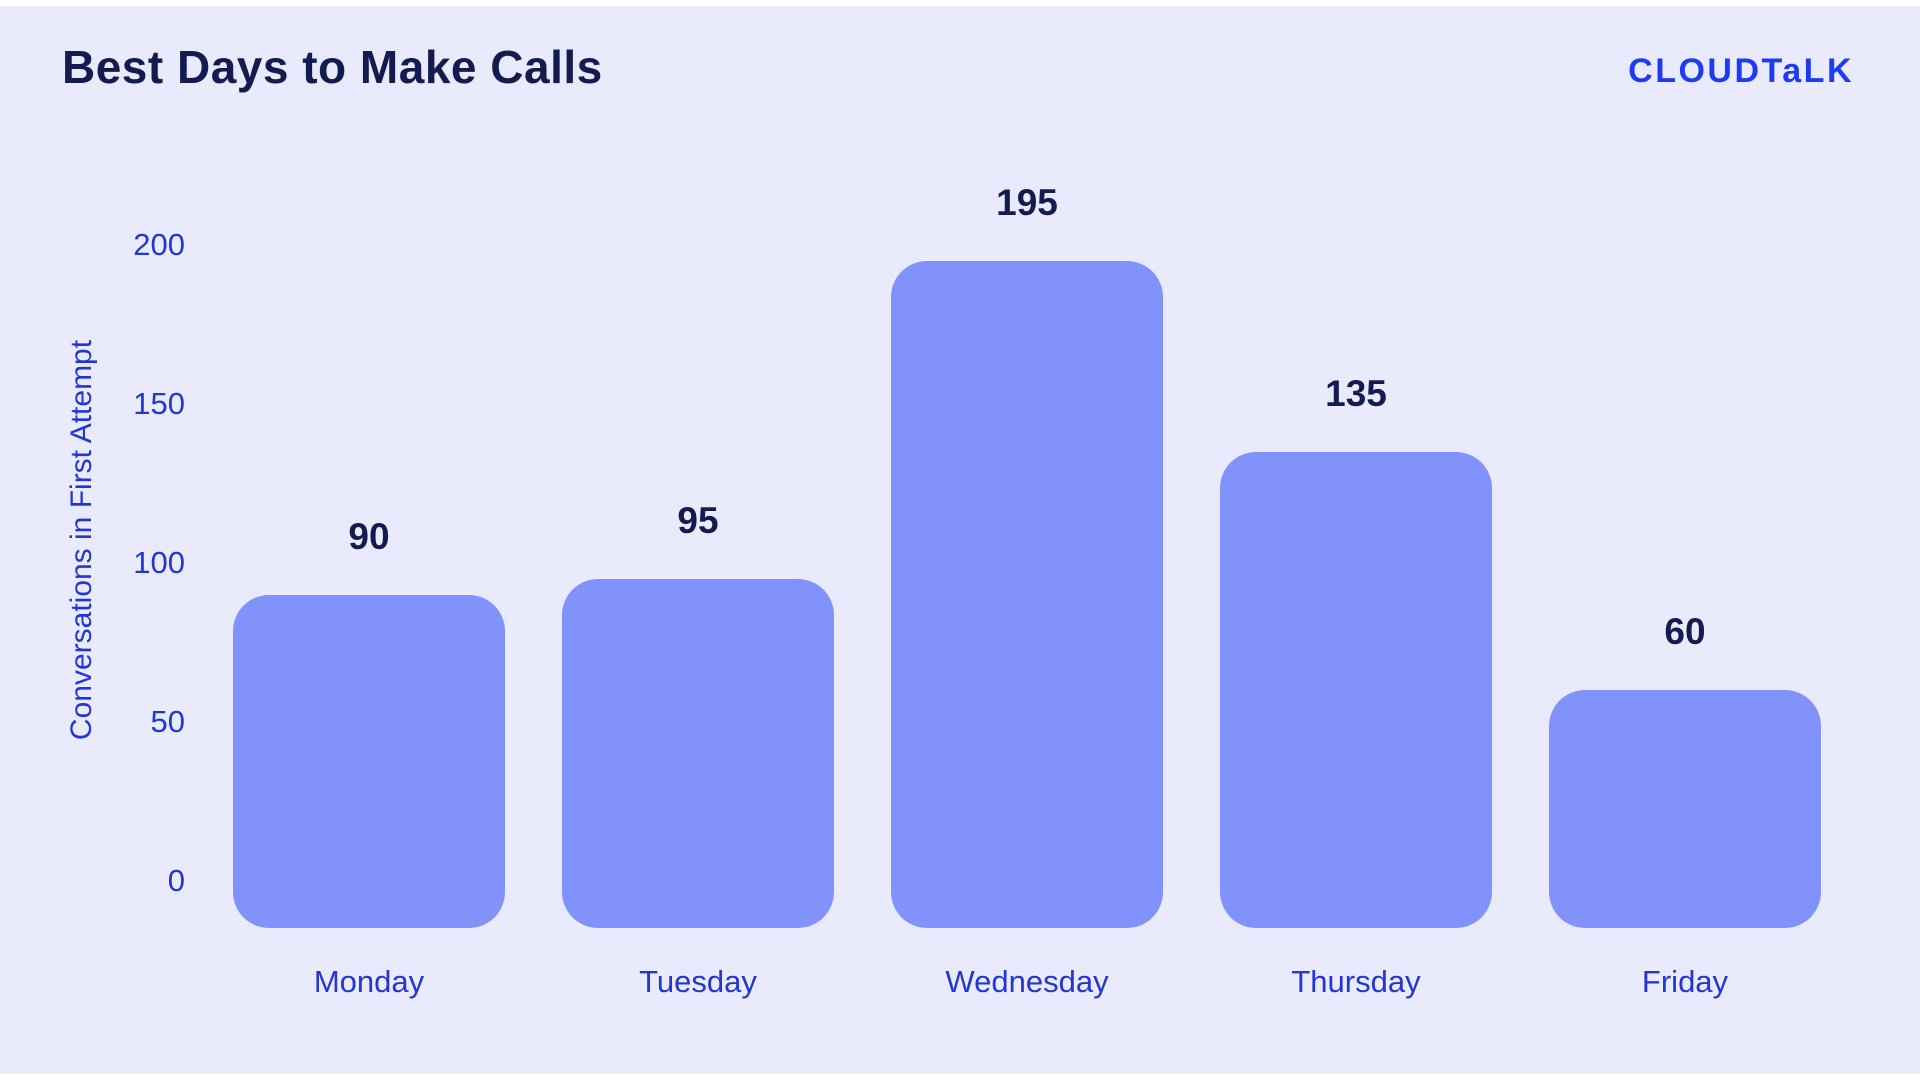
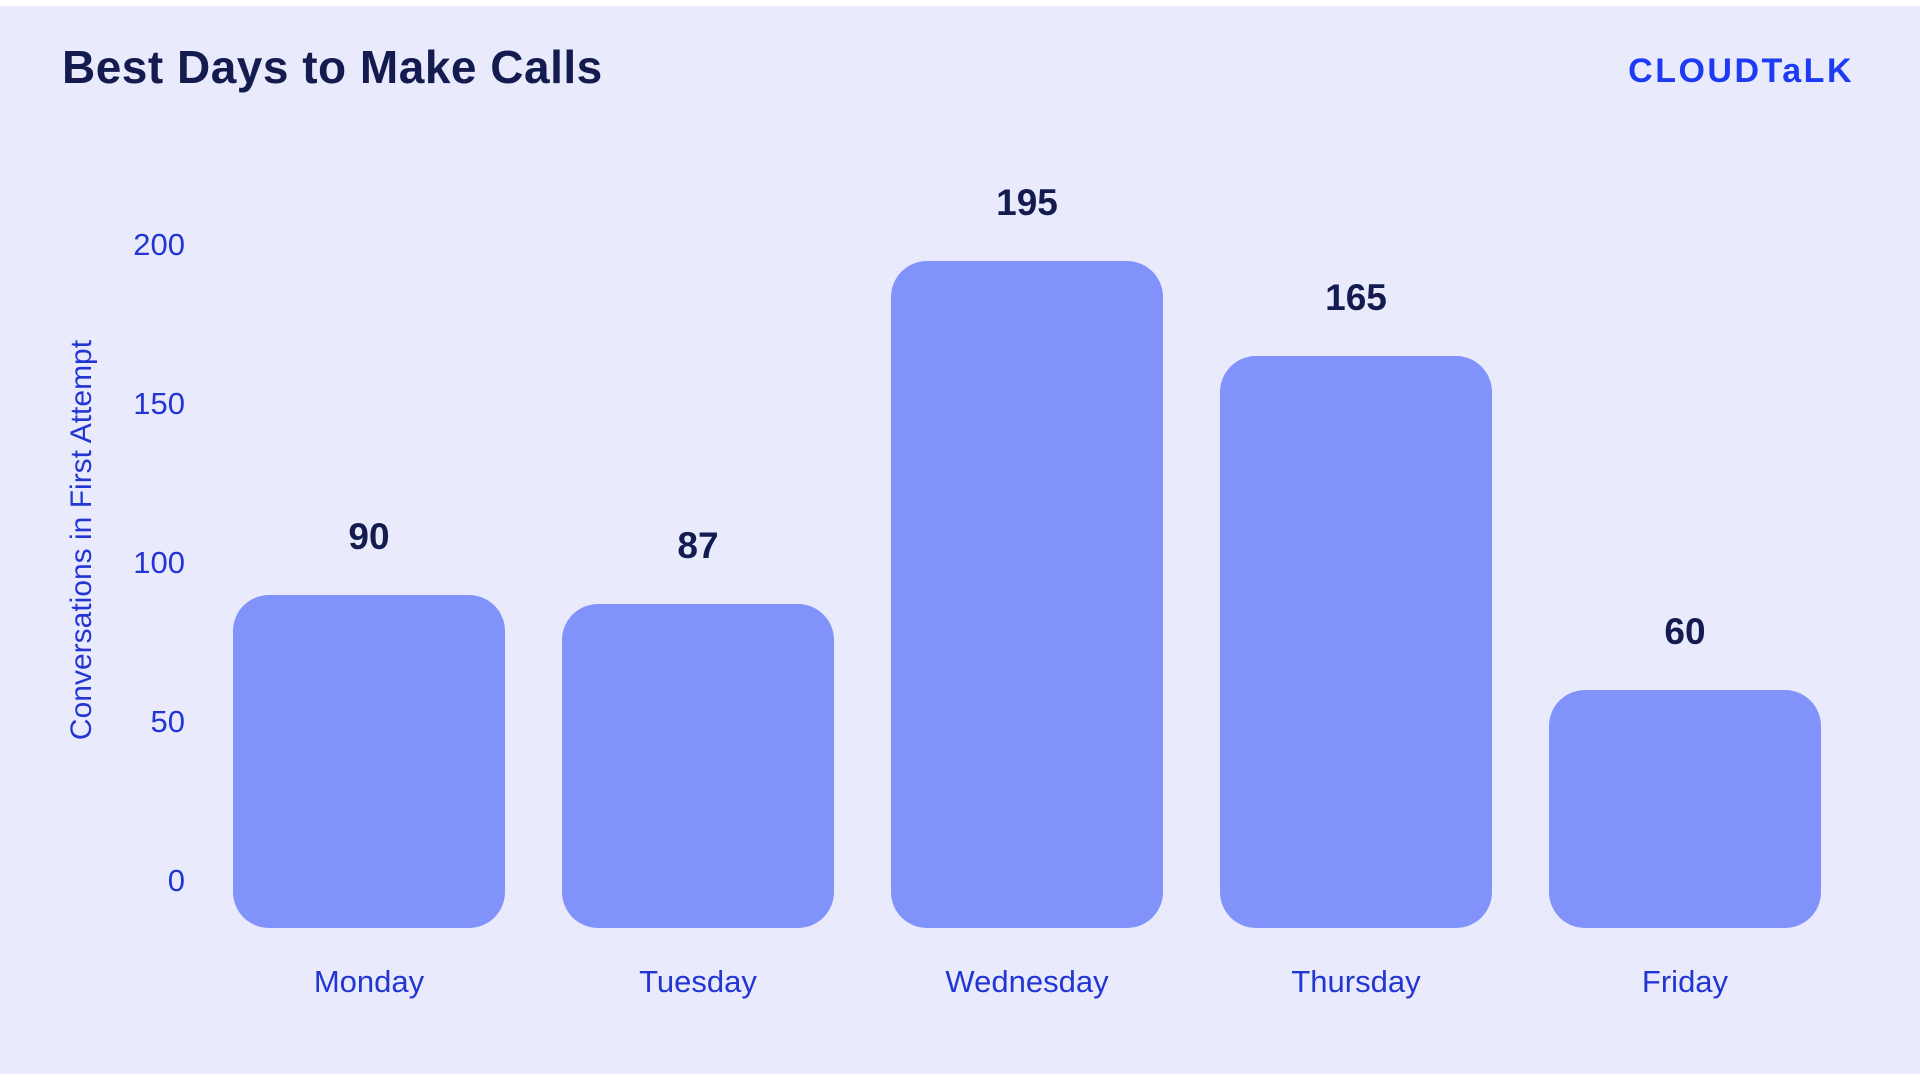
Tuesday: 95 -> 87
Thursday: 135 -> 165
